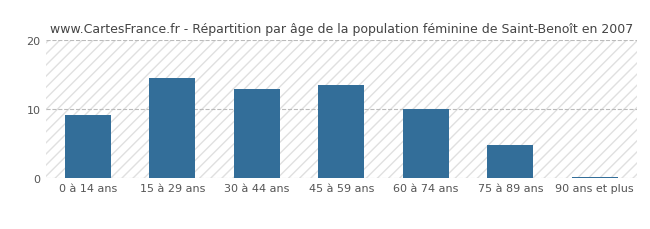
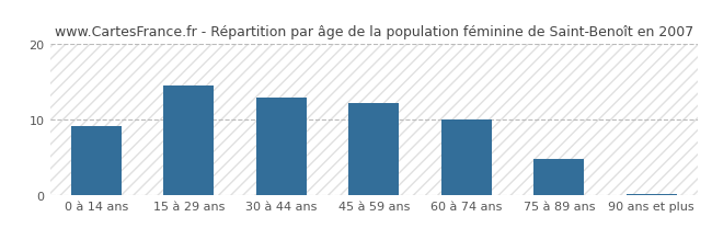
45 à 59 ans: 13.6 -> 12.2
